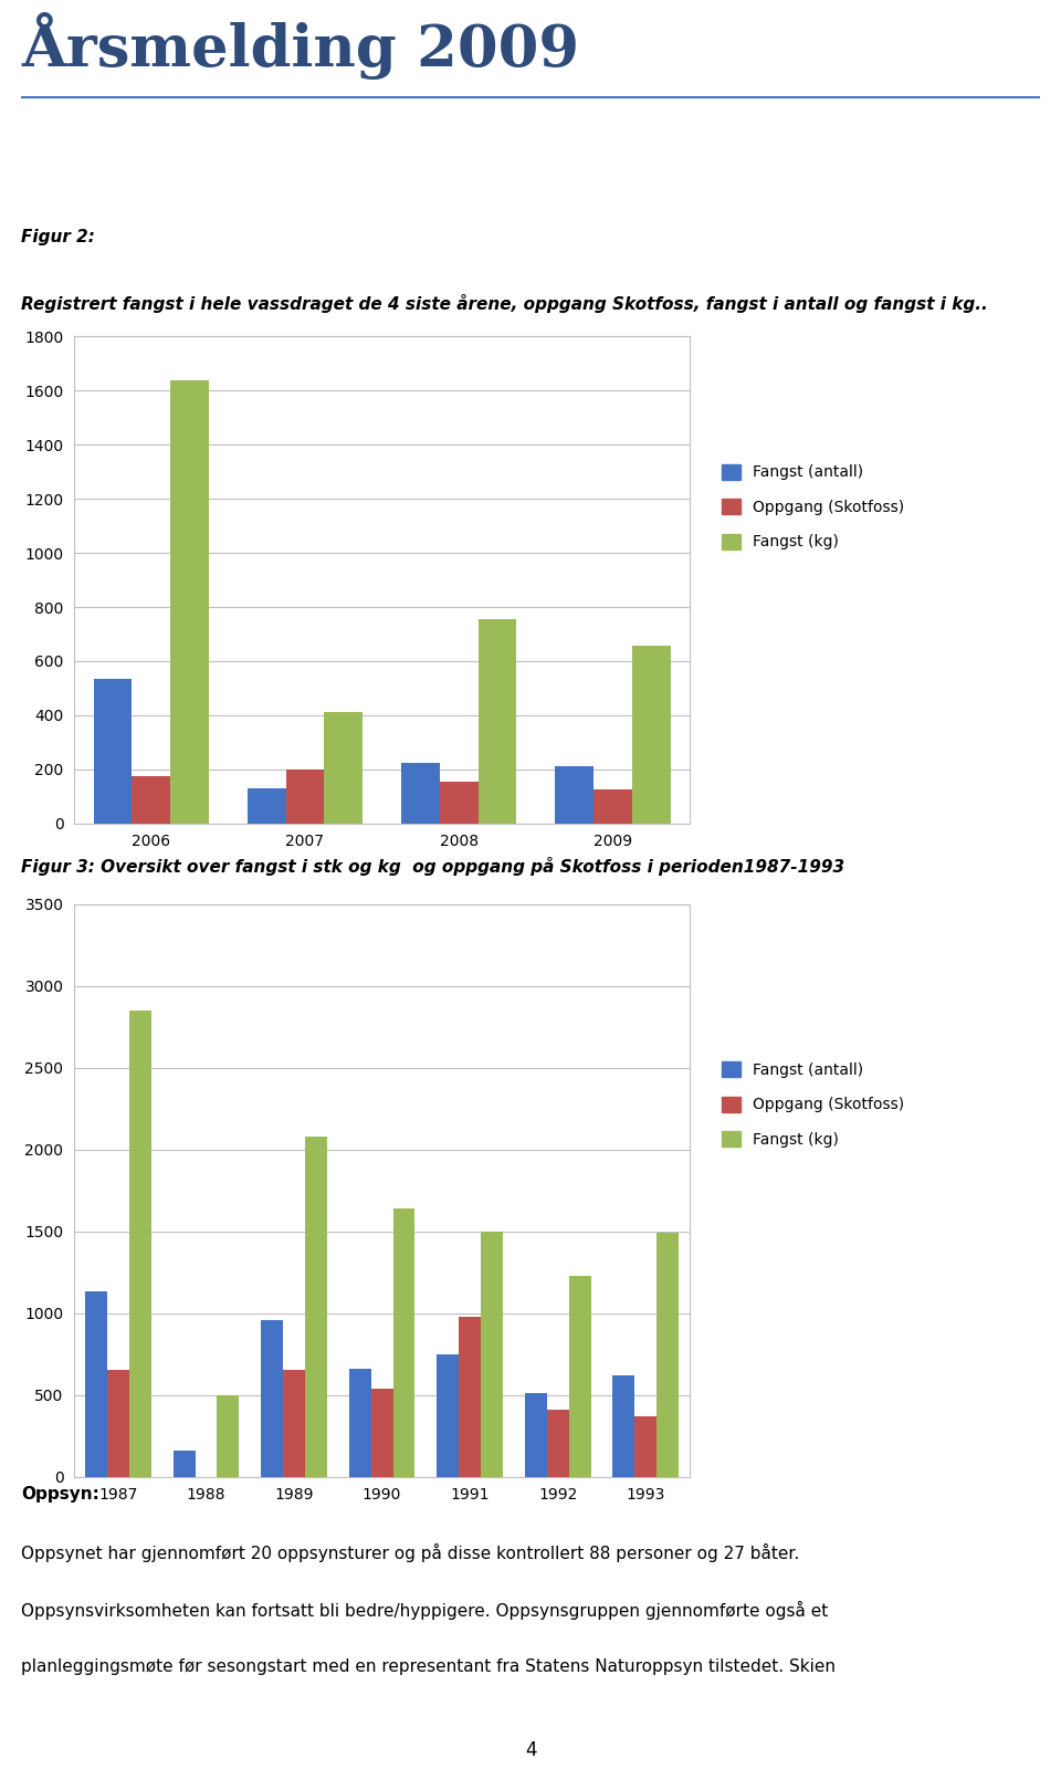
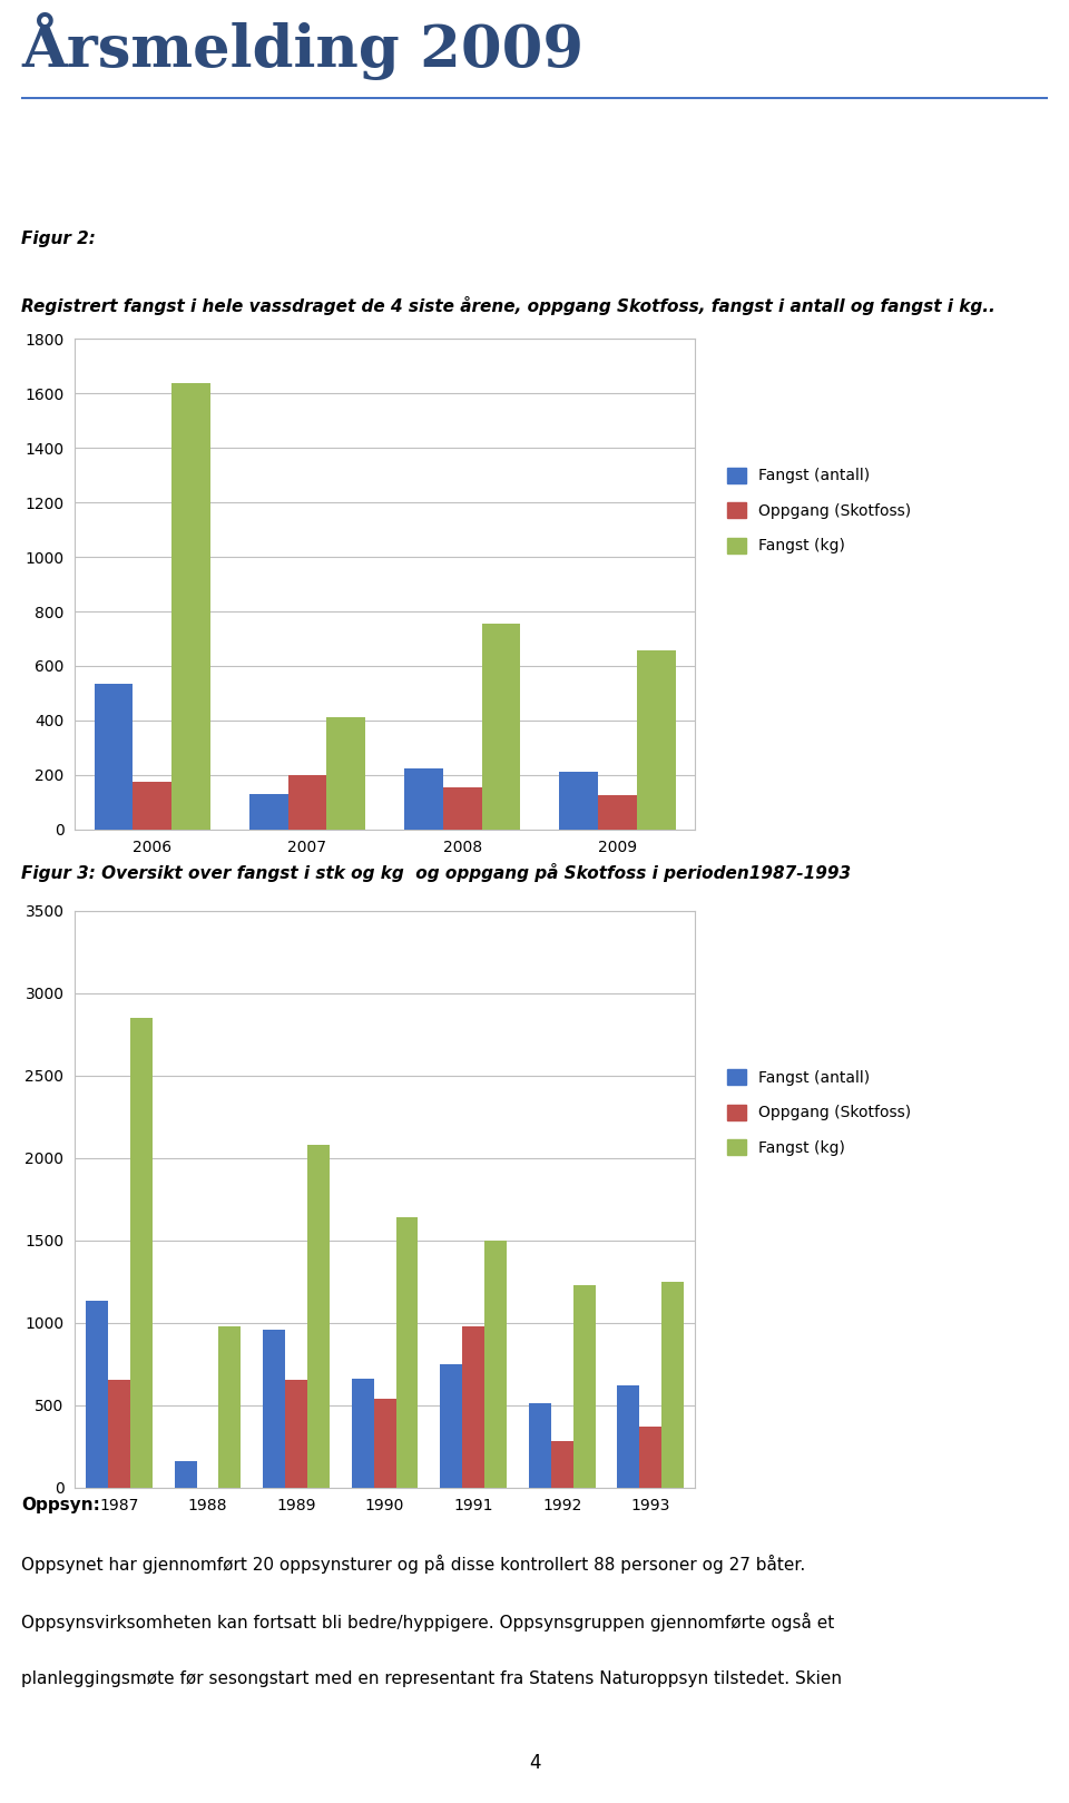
Fangst (kg)/1988: 500 -> 980
Oppgang (Skotfoss)/1992: 410 -> 280
Fangst (kg)/1993: 1490 -> 1250
